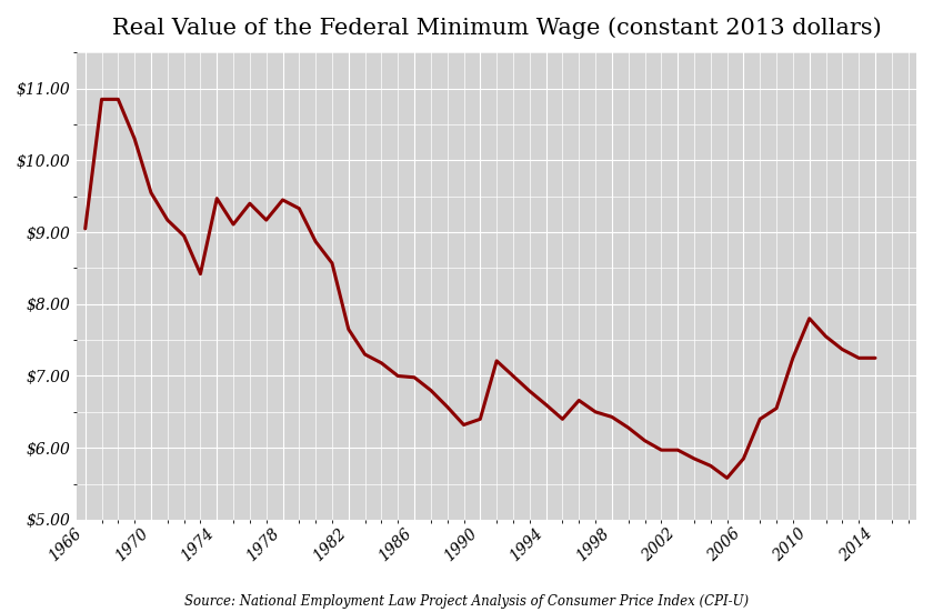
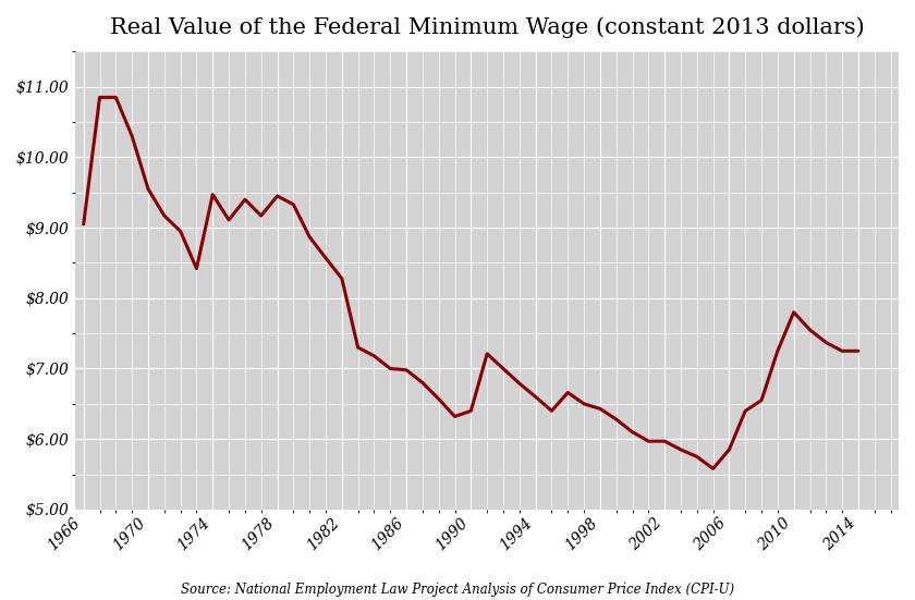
1982: $7.65 -> $8.28
